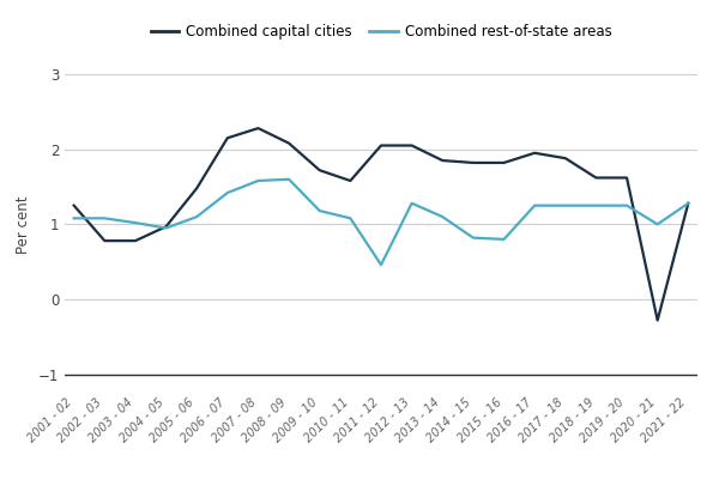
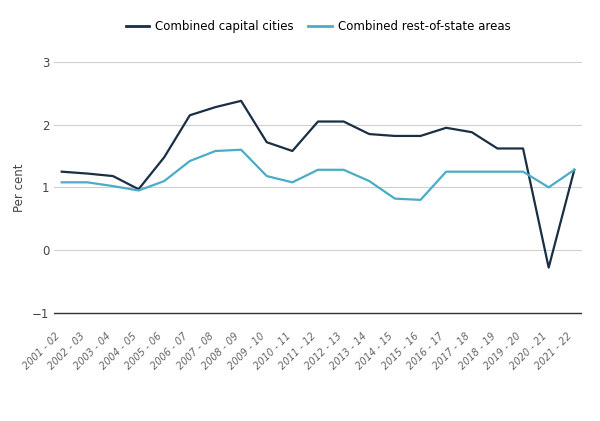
Combined capital cities/2002 - 03: 0.78 -> 1.22
Combined capital cities/2003 - 04: 0.78 -> 1.18
Combined capital cities/2008 - 09: 2.08 -> 2.38
Combined rest-of-state areas/2011 - 12: 0.46 -> 1.28
